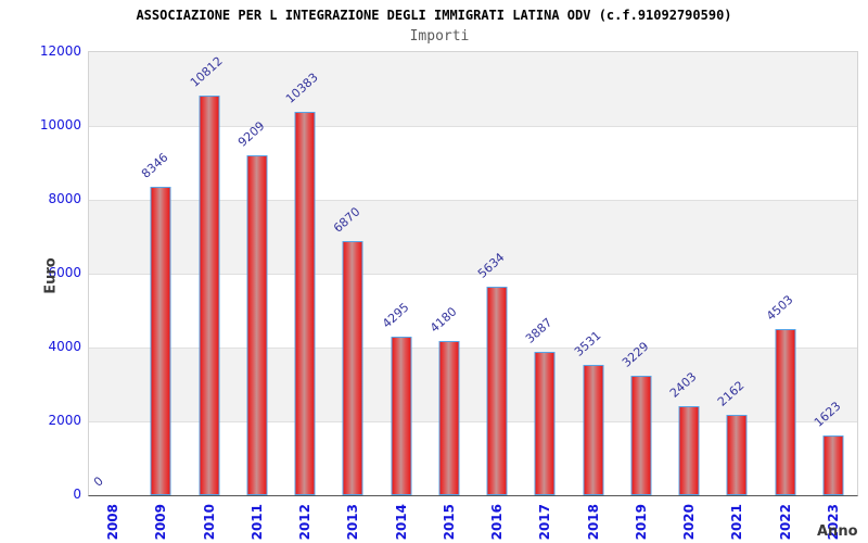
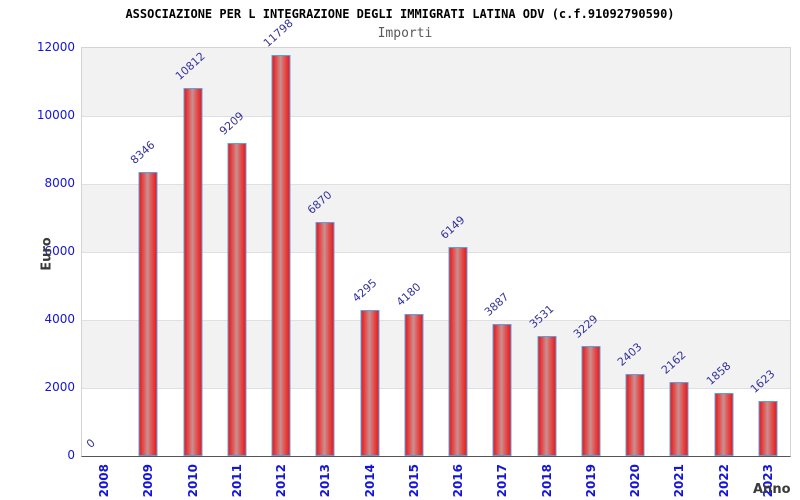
2012: 10383 -> 11798
2016: 5634 -> 6149
2022: 4503 -> 1858
